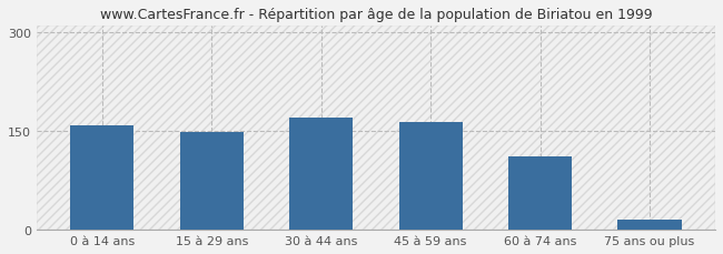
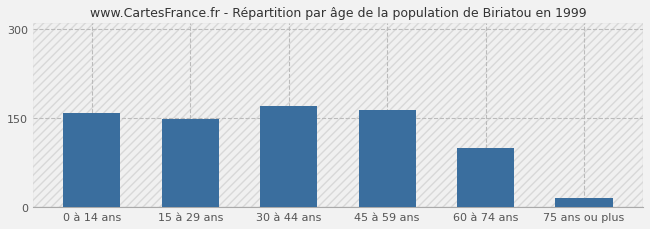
60 à 74 ans: 112 -> 100
